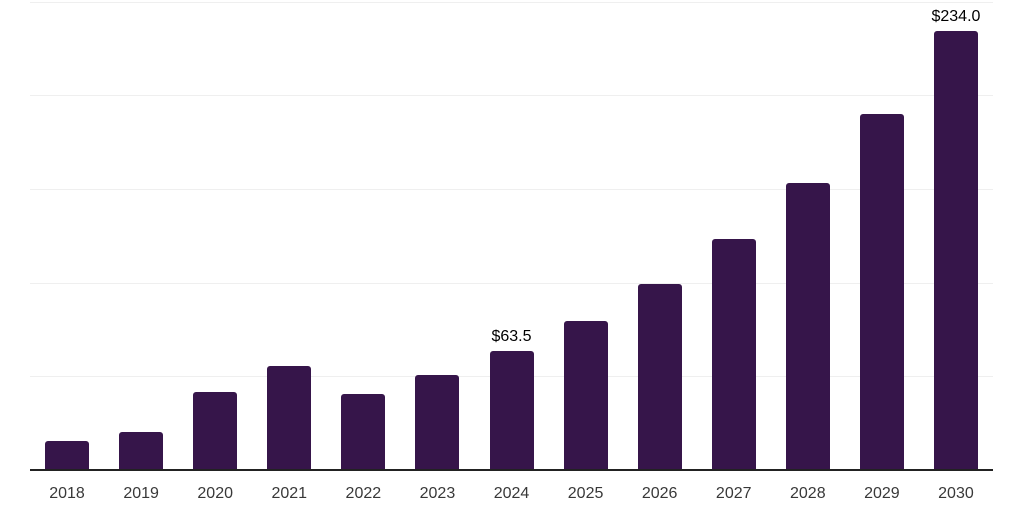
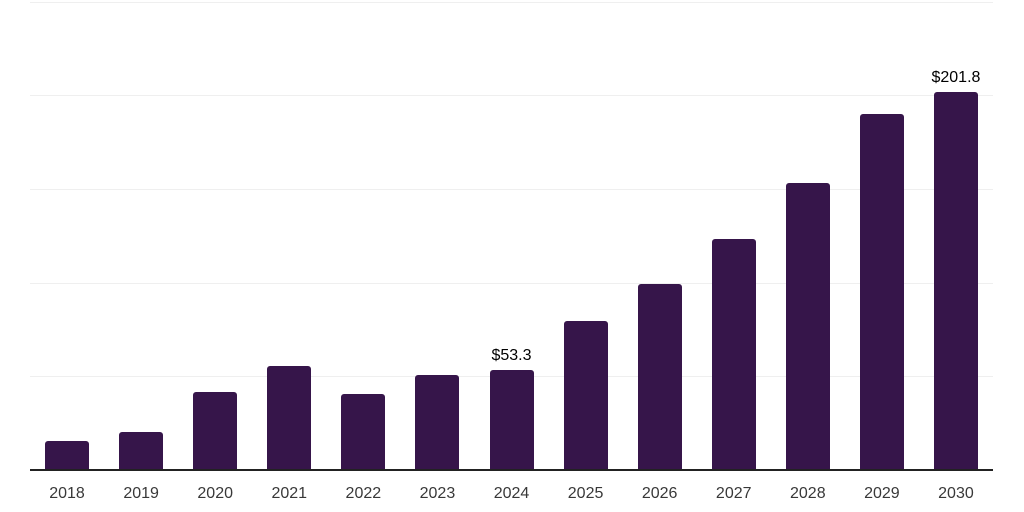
2024: $63.5 -> $53.3
2030: $234.0 -> $201.8
